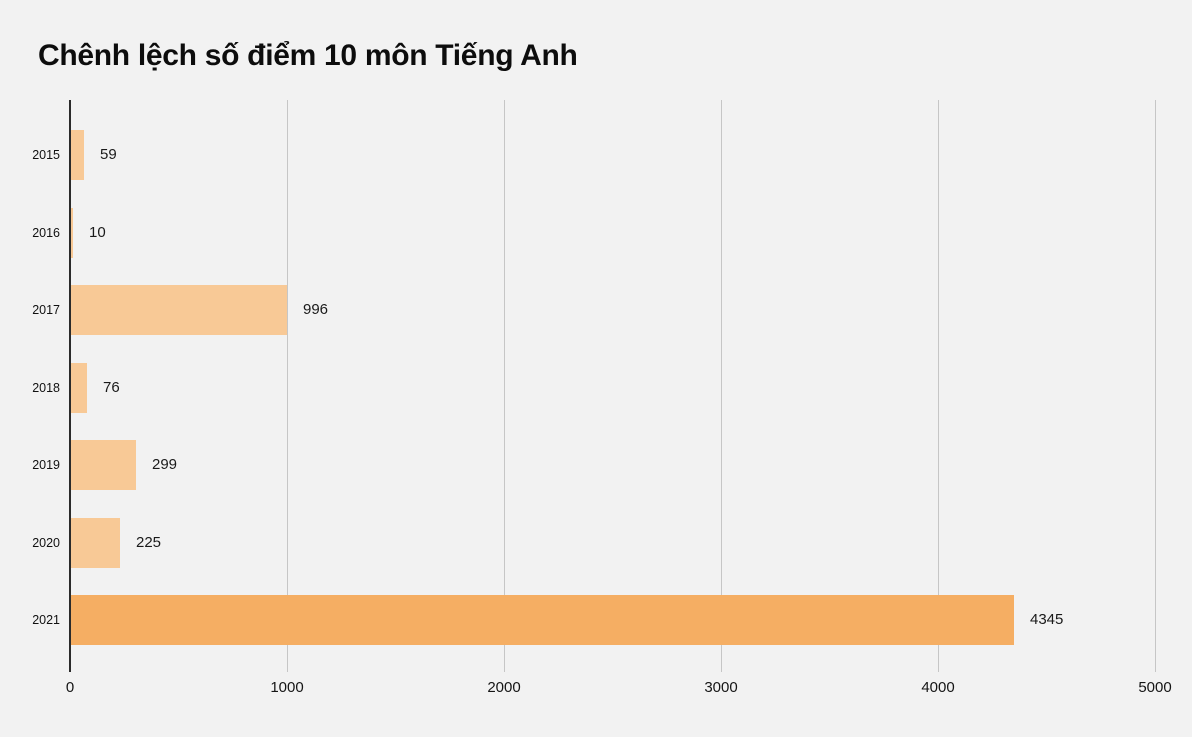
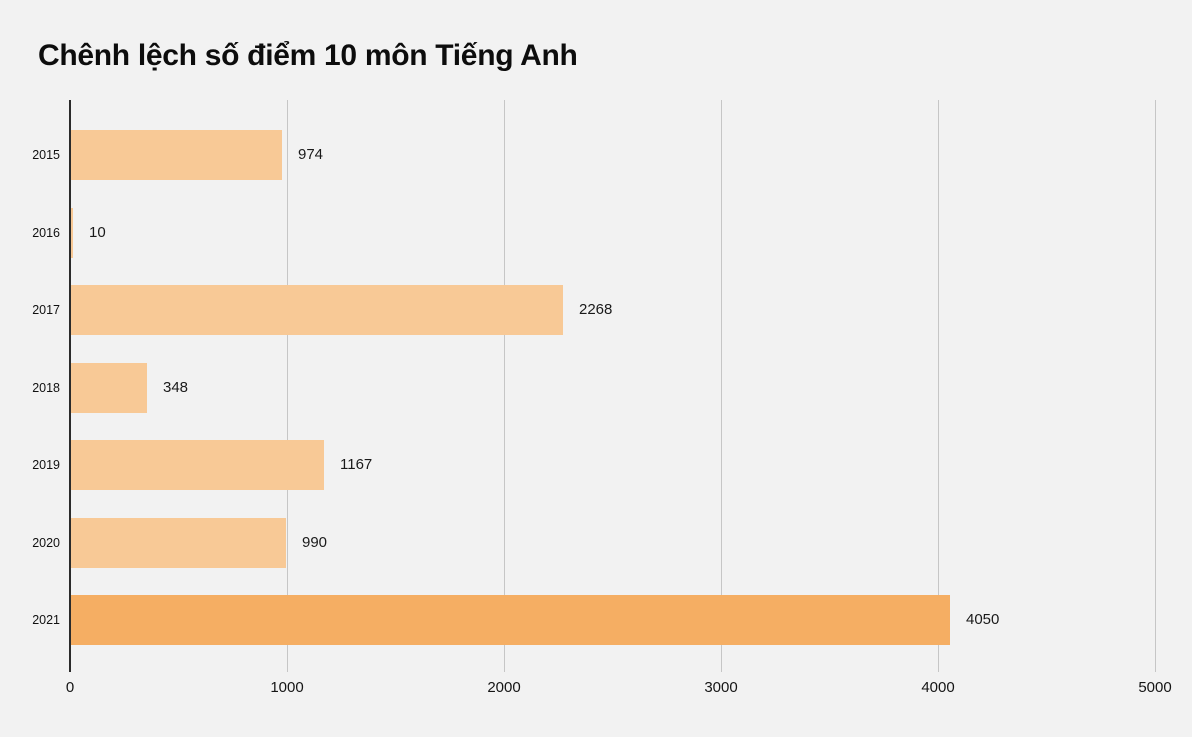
2015: 59 -> 974
2017: 996 -> 2268
2018: 76 -> 348
2019: 299 -> 1167
2020: 225 -> 990
2021: 4345 -> 4050
